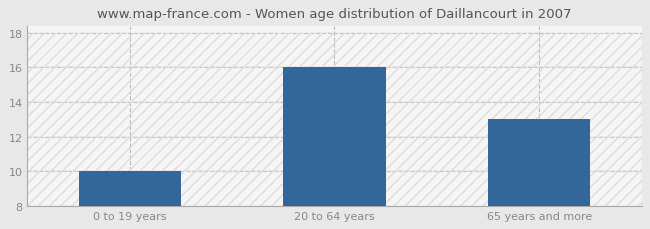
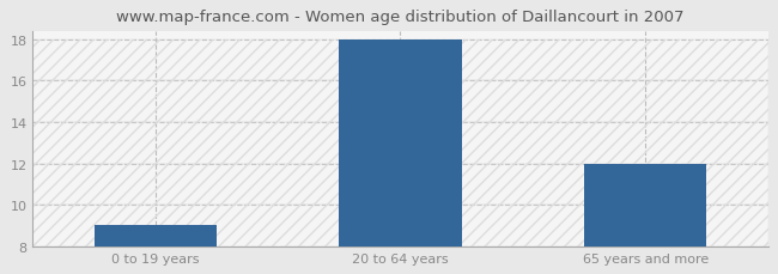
0 to 19 years: 10 -> 9
20 to 64 years: 16 -> 18
65 years and more: 13 -> 12
